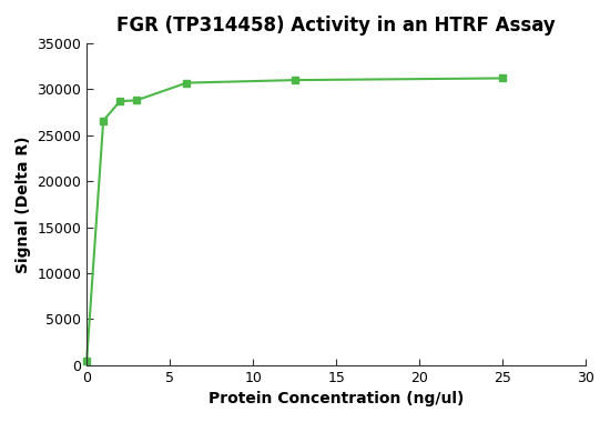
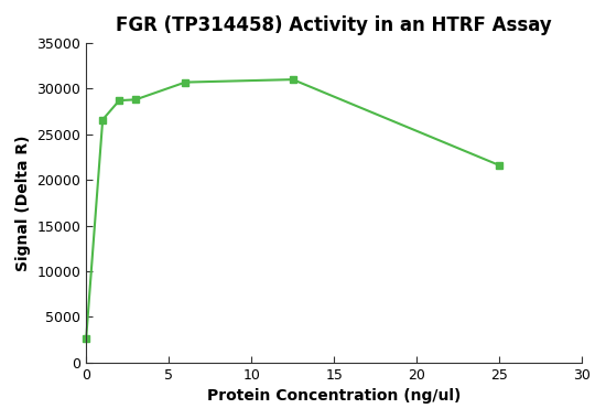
0: 500 -> 2600
25: 31200 -> 21600
